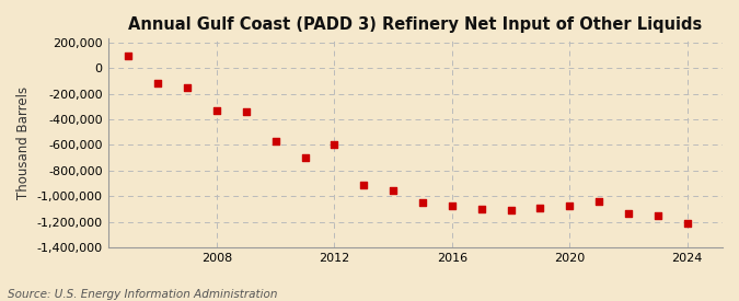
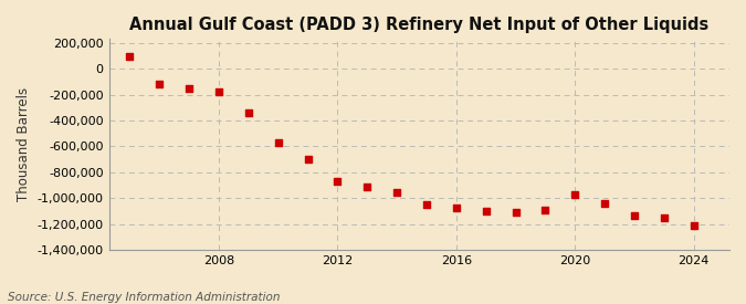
2008: -330,000 -> -180,000
2012: -600,000 -> -870,000
2020: -1,080,000 -> -970,000
